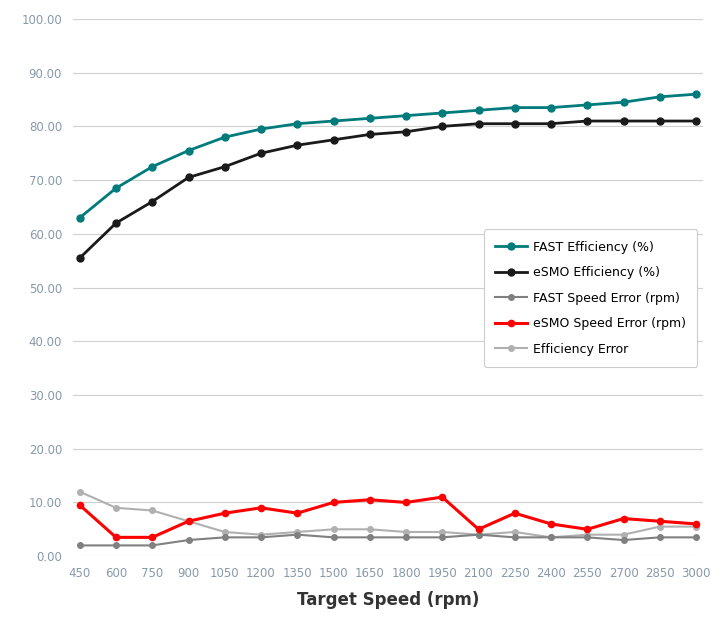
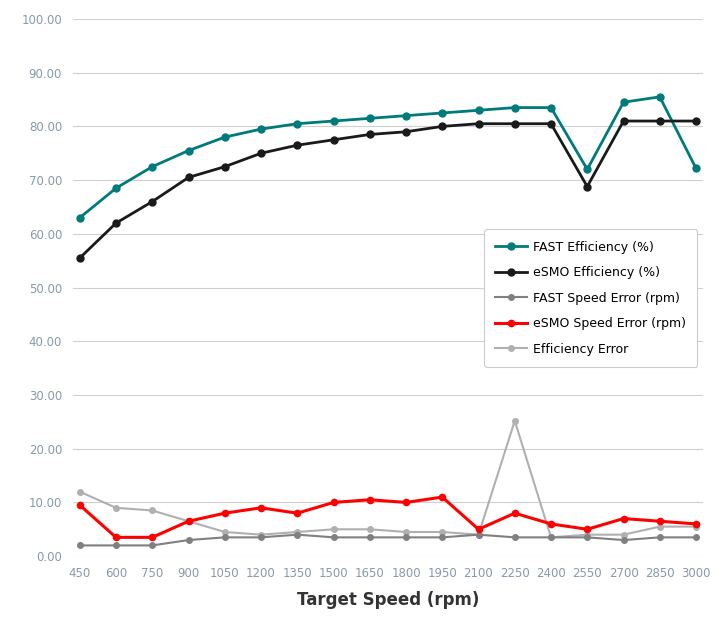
Efficiency Error/2250: 4.5 -> 25.2
FAST Efficiency (%)/2550: 84.0 -> 72.0
eSMO Efficiency (%)/2550: 81.0 -> 68.8
FAST Efficiency (%)/3000: 86.0 -> 72.2
